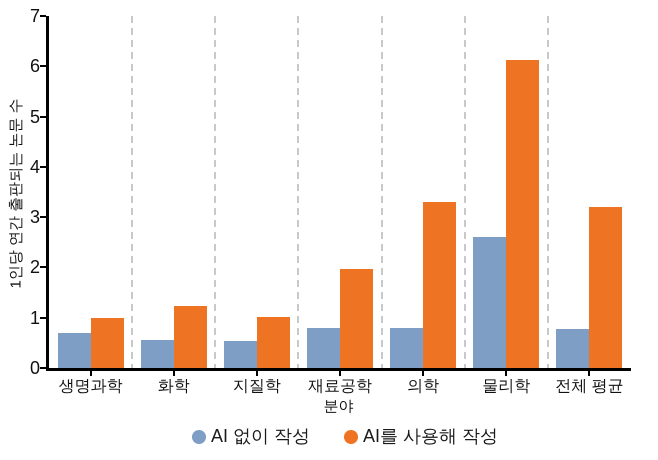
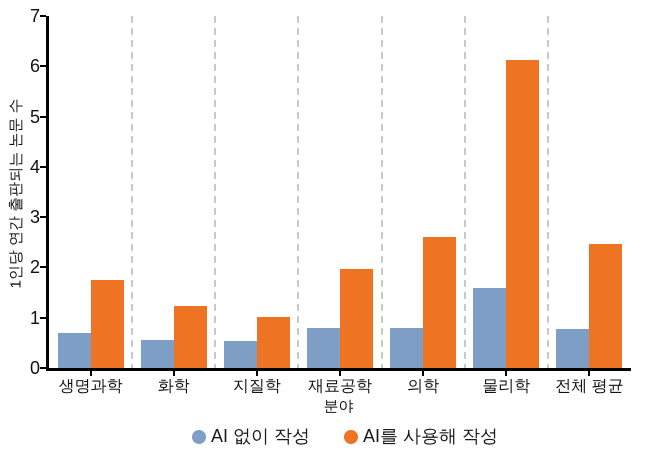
AI를 사용해 작성/생명과학: 1.0 -> 1.8
AI를 사용해 작성/의학: 3.3 -> 2.6
AI 없이 작성/물리학: 2.6 -> 1.6
AI를 사용해 작성/전체 평균: 3.2 -> 2.5
